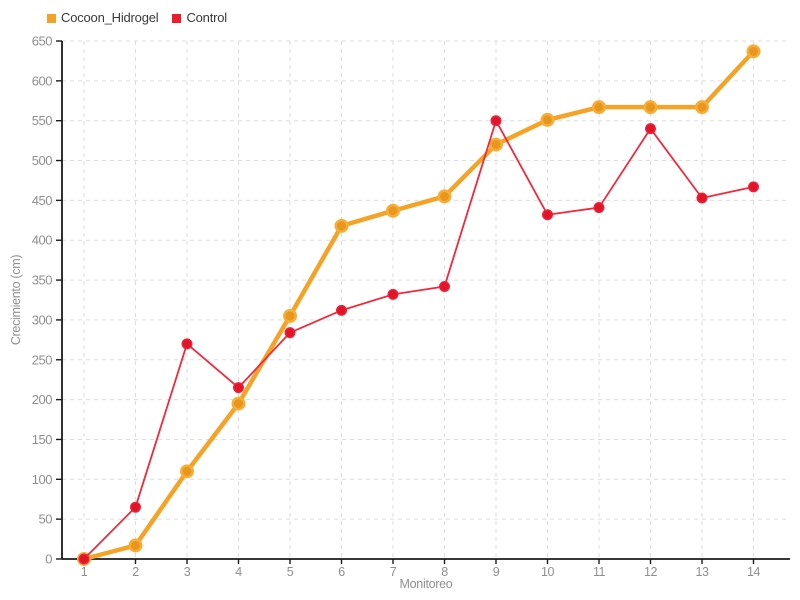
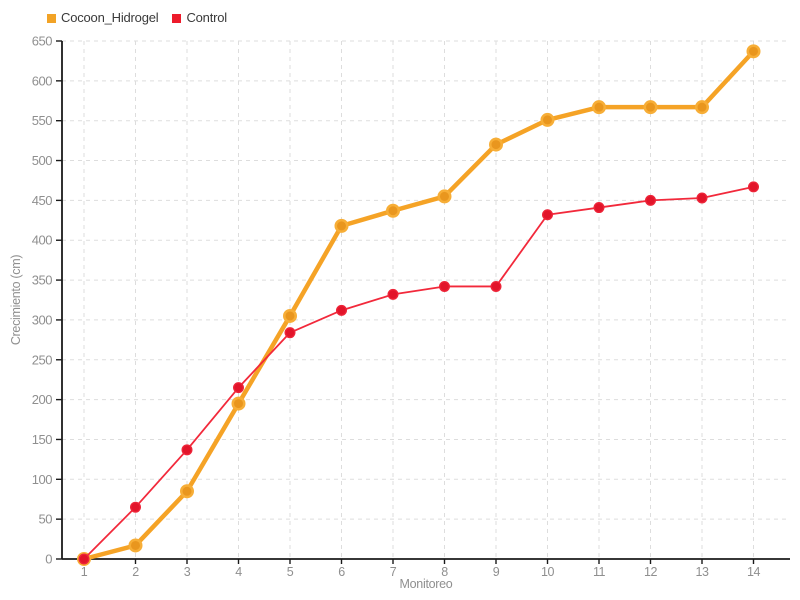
Cocoon_Hidrogel/3: 110 -> 80
Control/3: 270 -> 140
Control/9: 550 -> 340
Control/12: 540 -> 450
